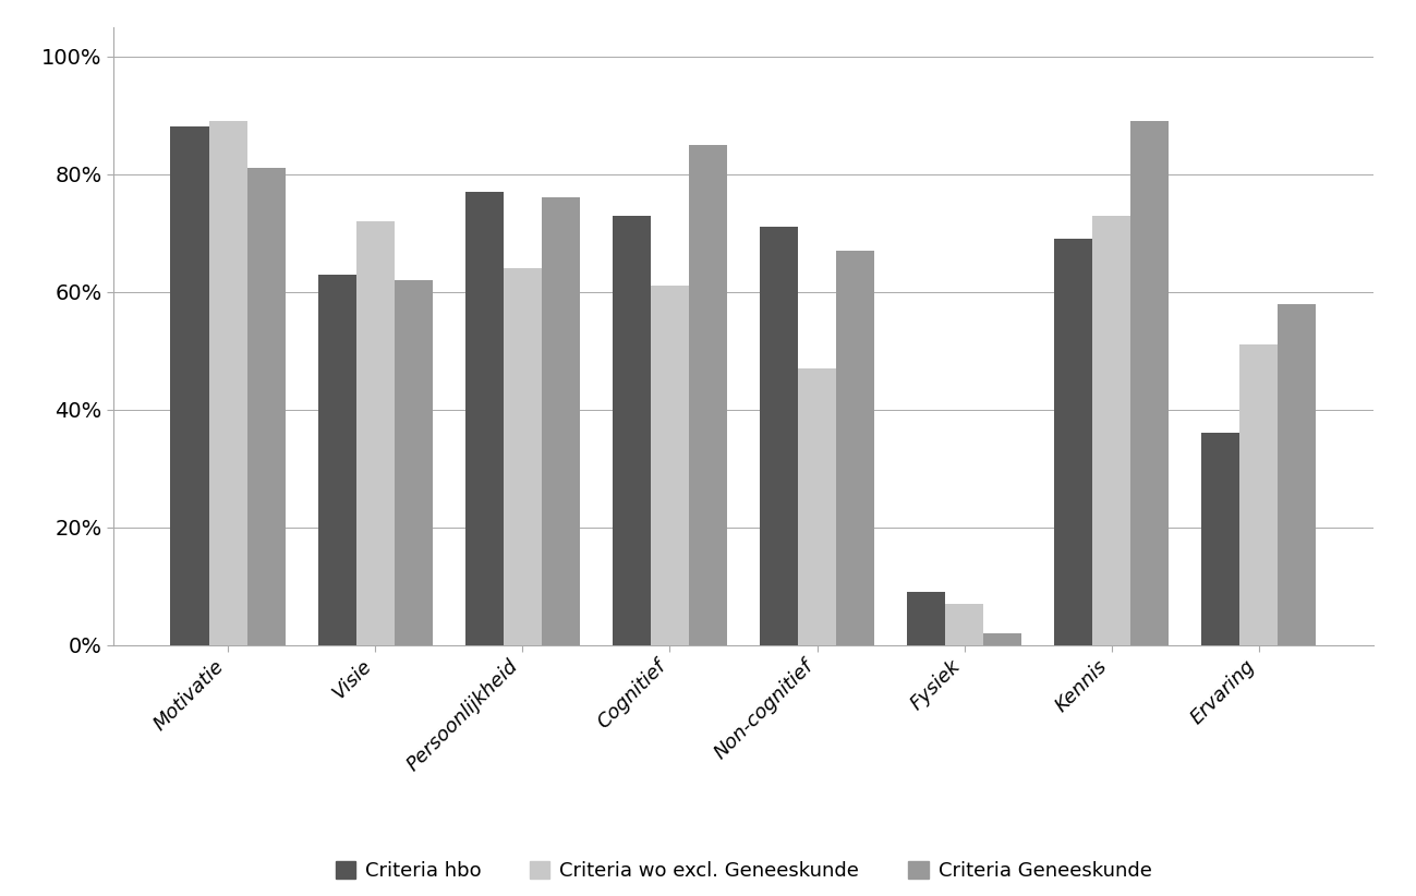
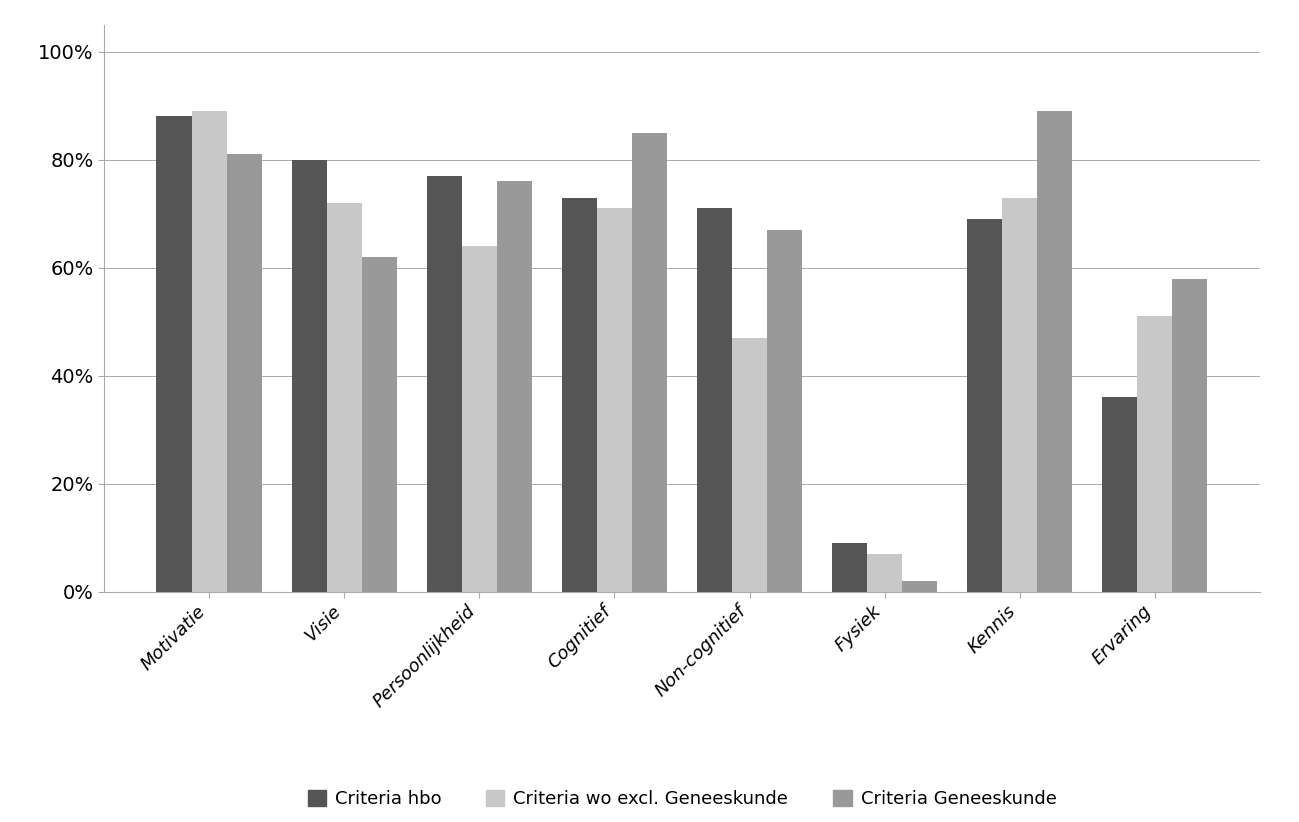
Criteria hbo/Visie: 63% -> 80%
Criteria wo excl. Geneeskunde/Cognitief: 61% -> 71%
